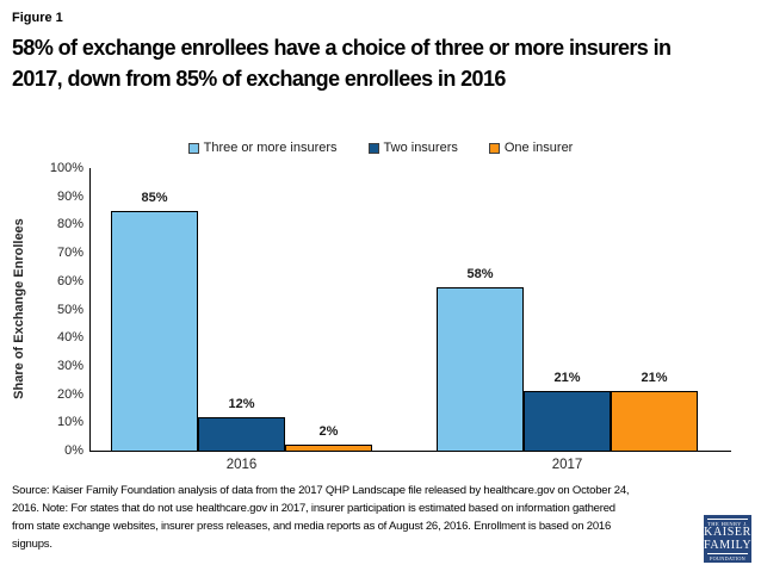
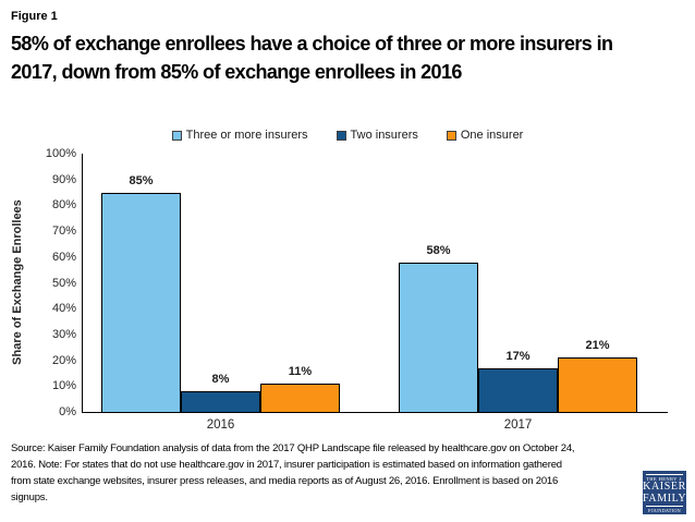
Two insurers/2016: 12% -> 8%
One insurer/2016: 2% -> 11%
Two insurers/2017: 21% -> 17%
